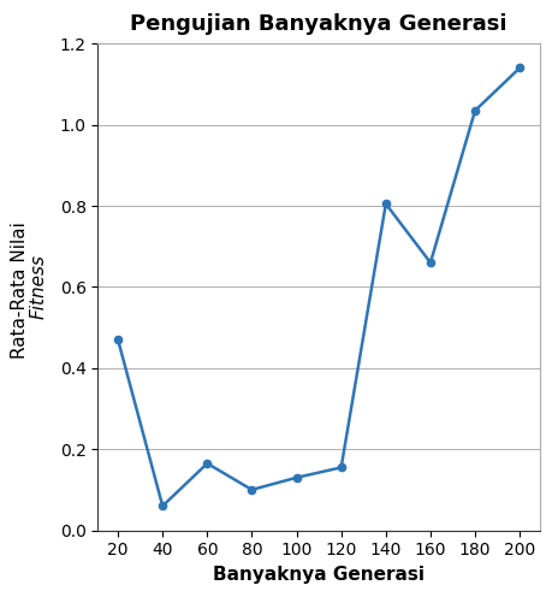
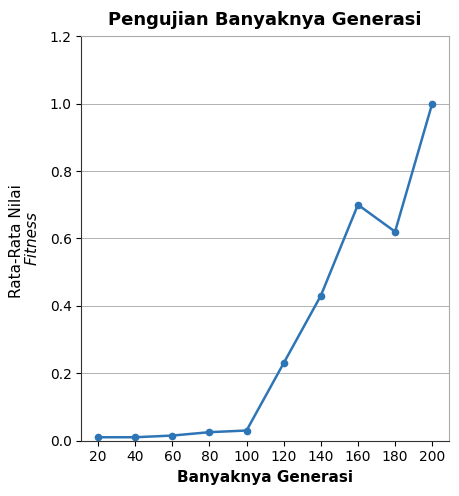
20: 0.470 -> 0.010
40: 0.060 -> 0.010
60: 0.165 -> 0.015
80: 0.100 -> 0.025
100: 0.130 -> 0.030
120: 0.155 -> 0.230
140: 0.805 -> 0.430
160: 0.660 -> 0.700
180: 1.035 -> 0.620
200: 1.140 -> 1.000
